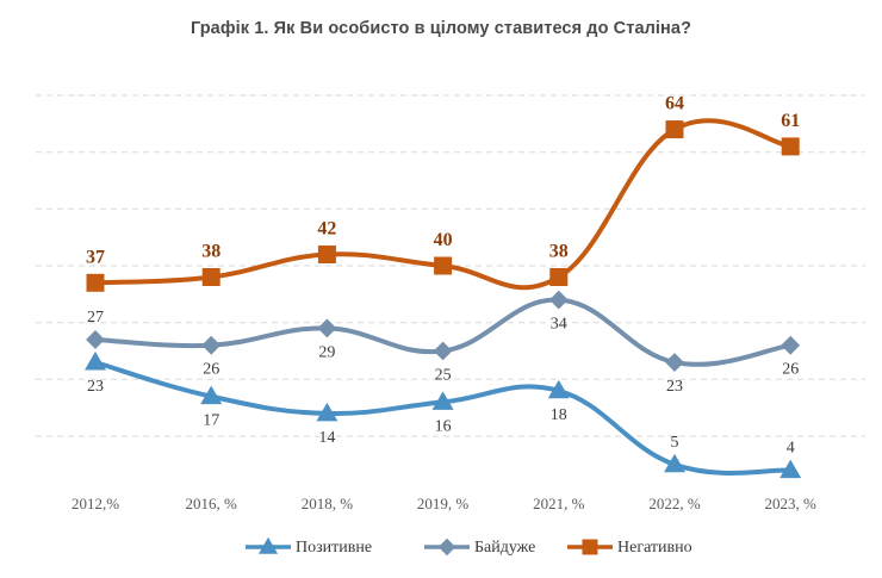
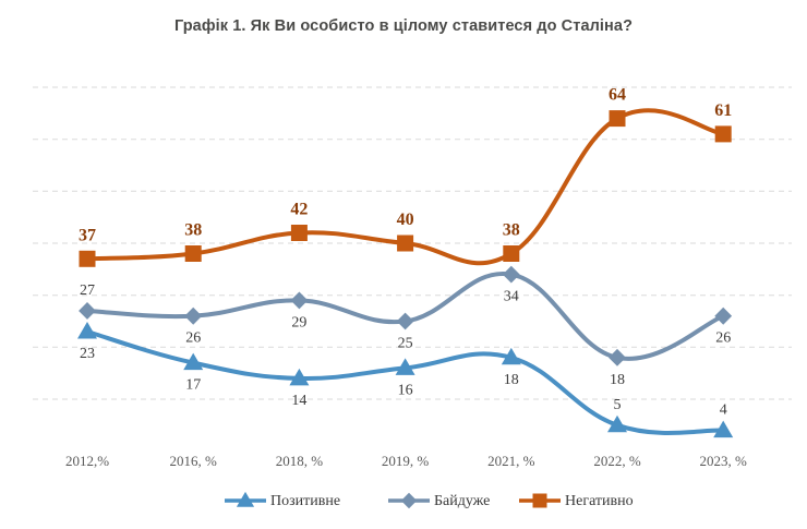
Байдуже/2022, %: 23 -> 18
